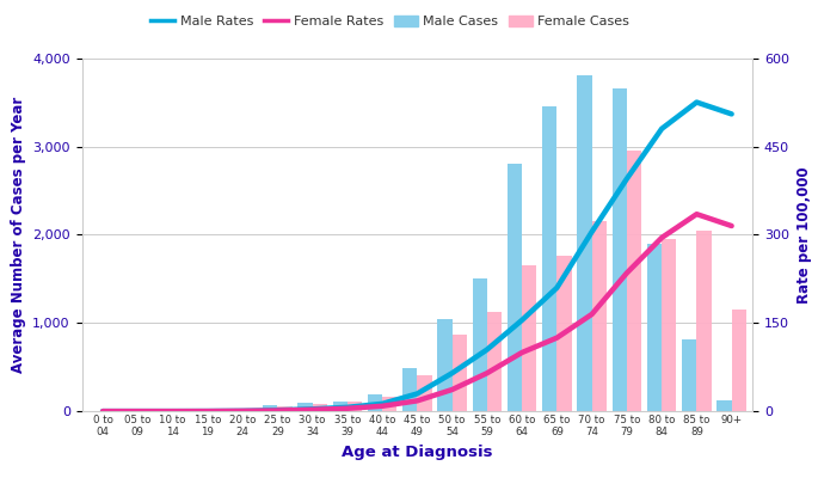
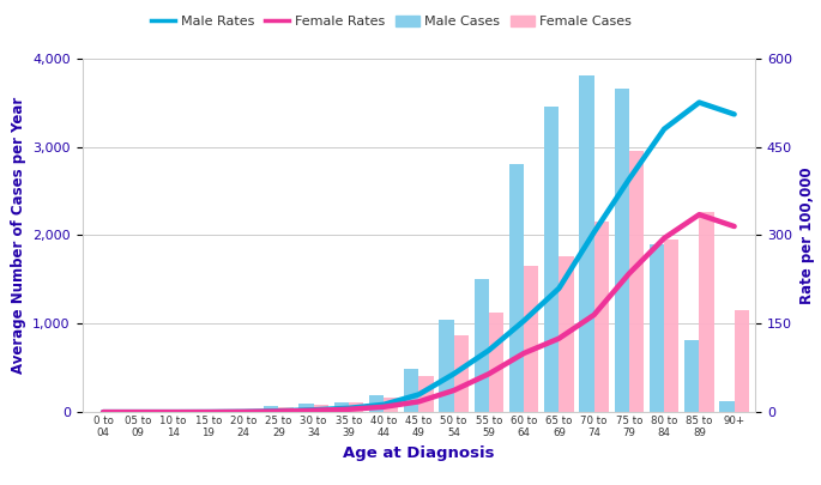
Female Cases/85 to 89: 2,050 -> 2,260
